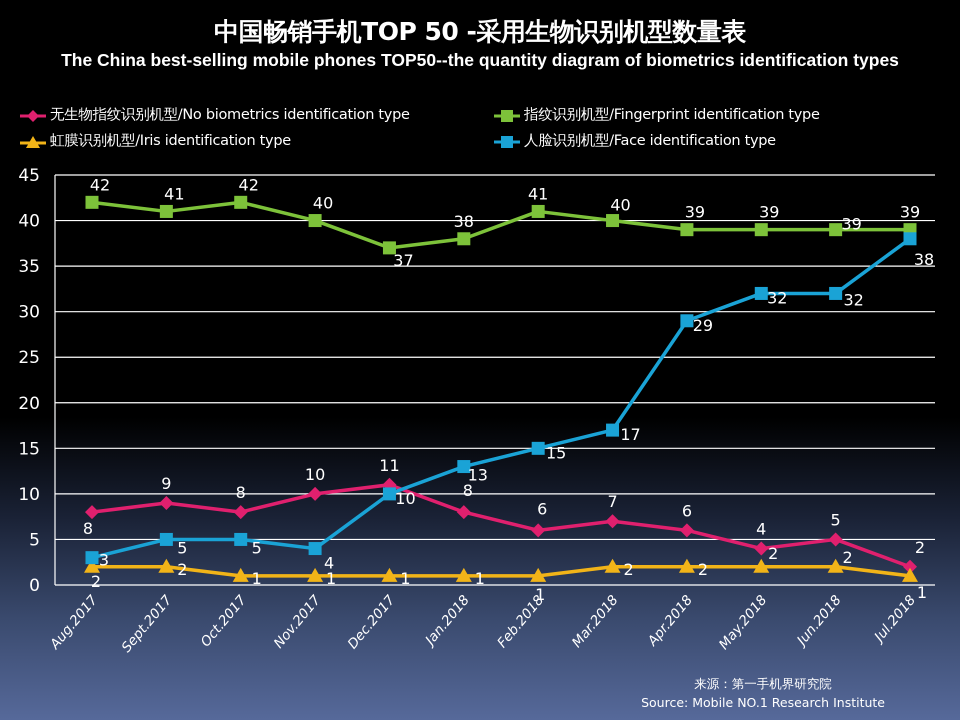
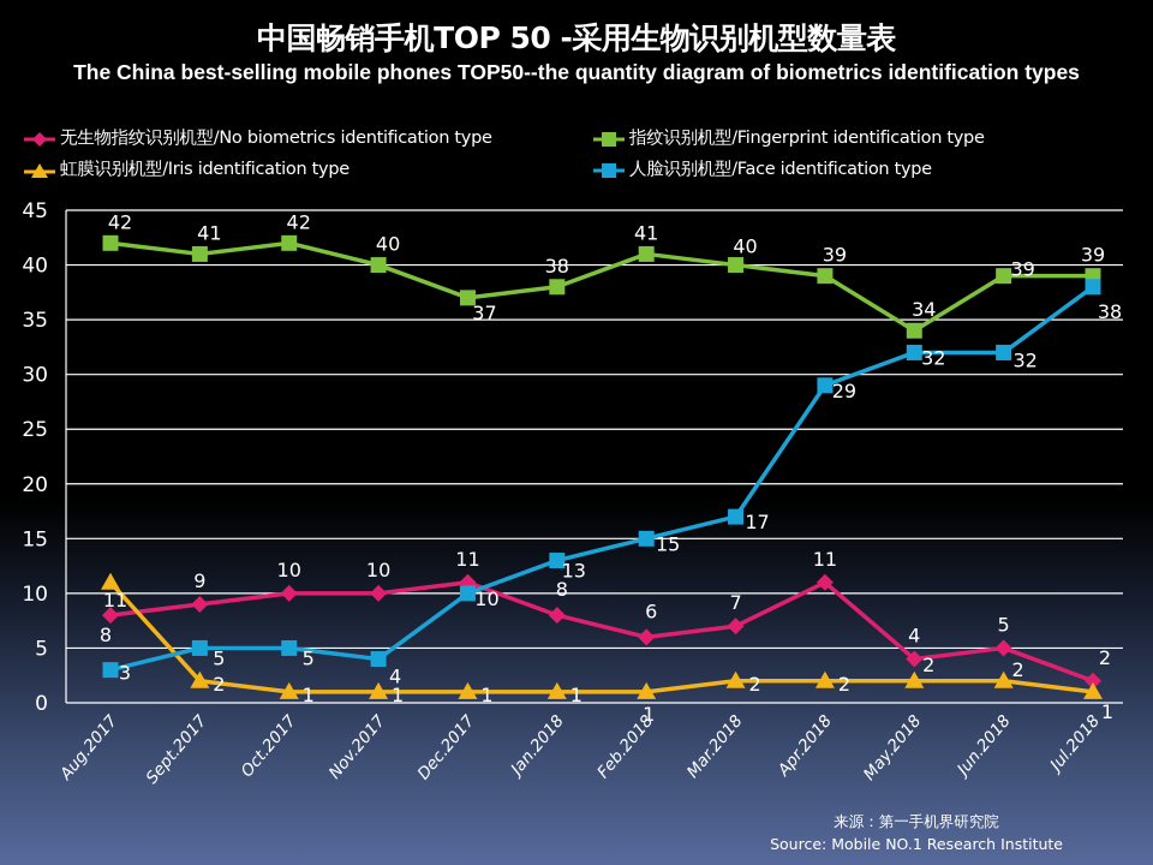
虹膜识别机型/Iris identification type/Aug.2017: 2 -> 11
无生物指纹识别机型/No biometrics identification type/Oct.2017: 8 -> 10
无生物指纹识别机型/No biometrics identification type/Apr.2018: 6 -> 11
指纹识别机型/Fingerprint identification type/May.2018: 39 -> 34
